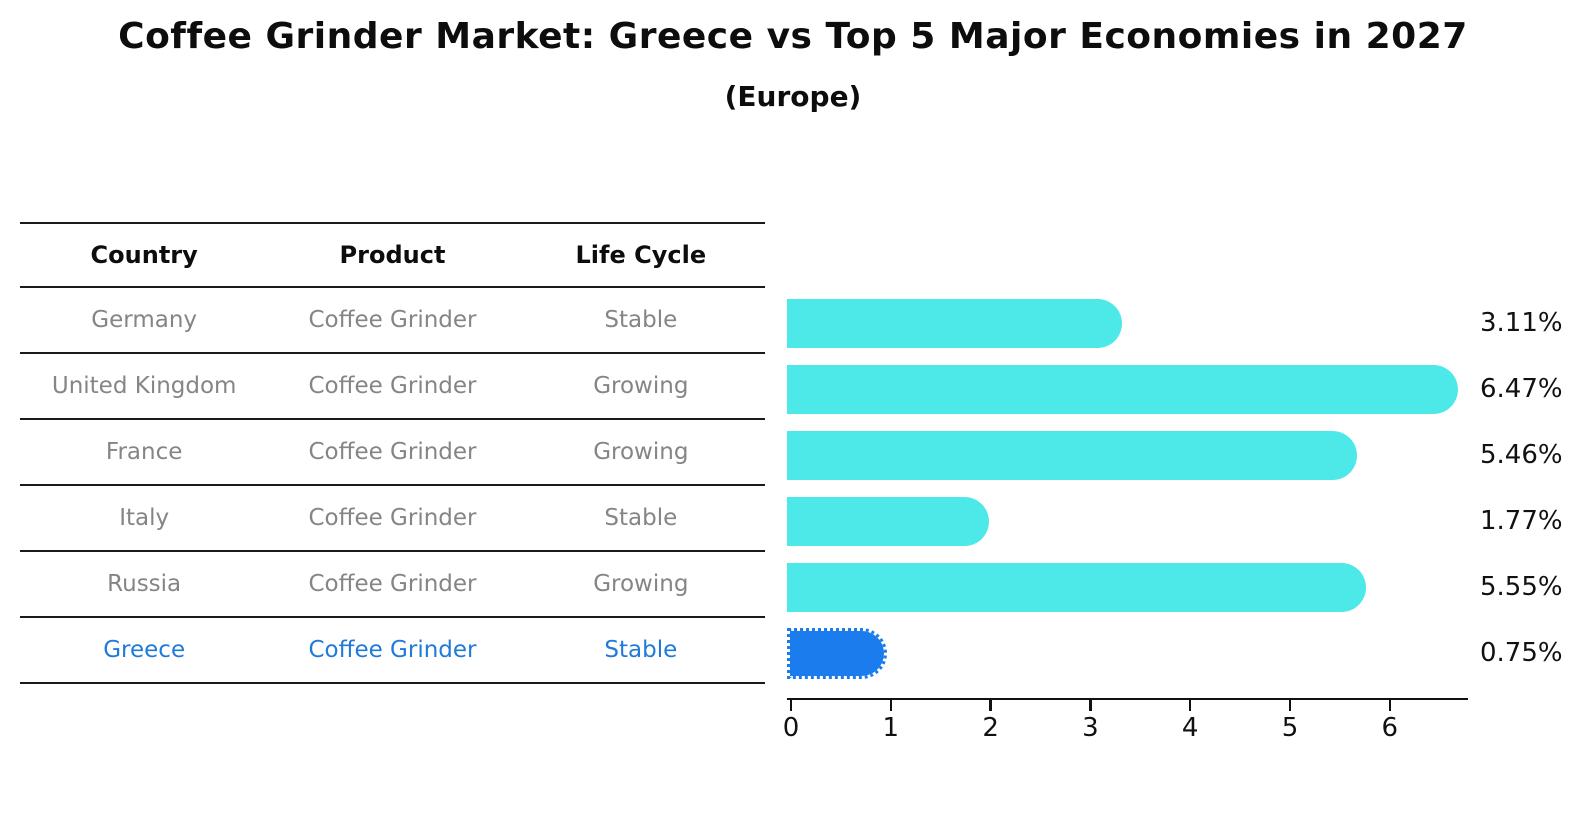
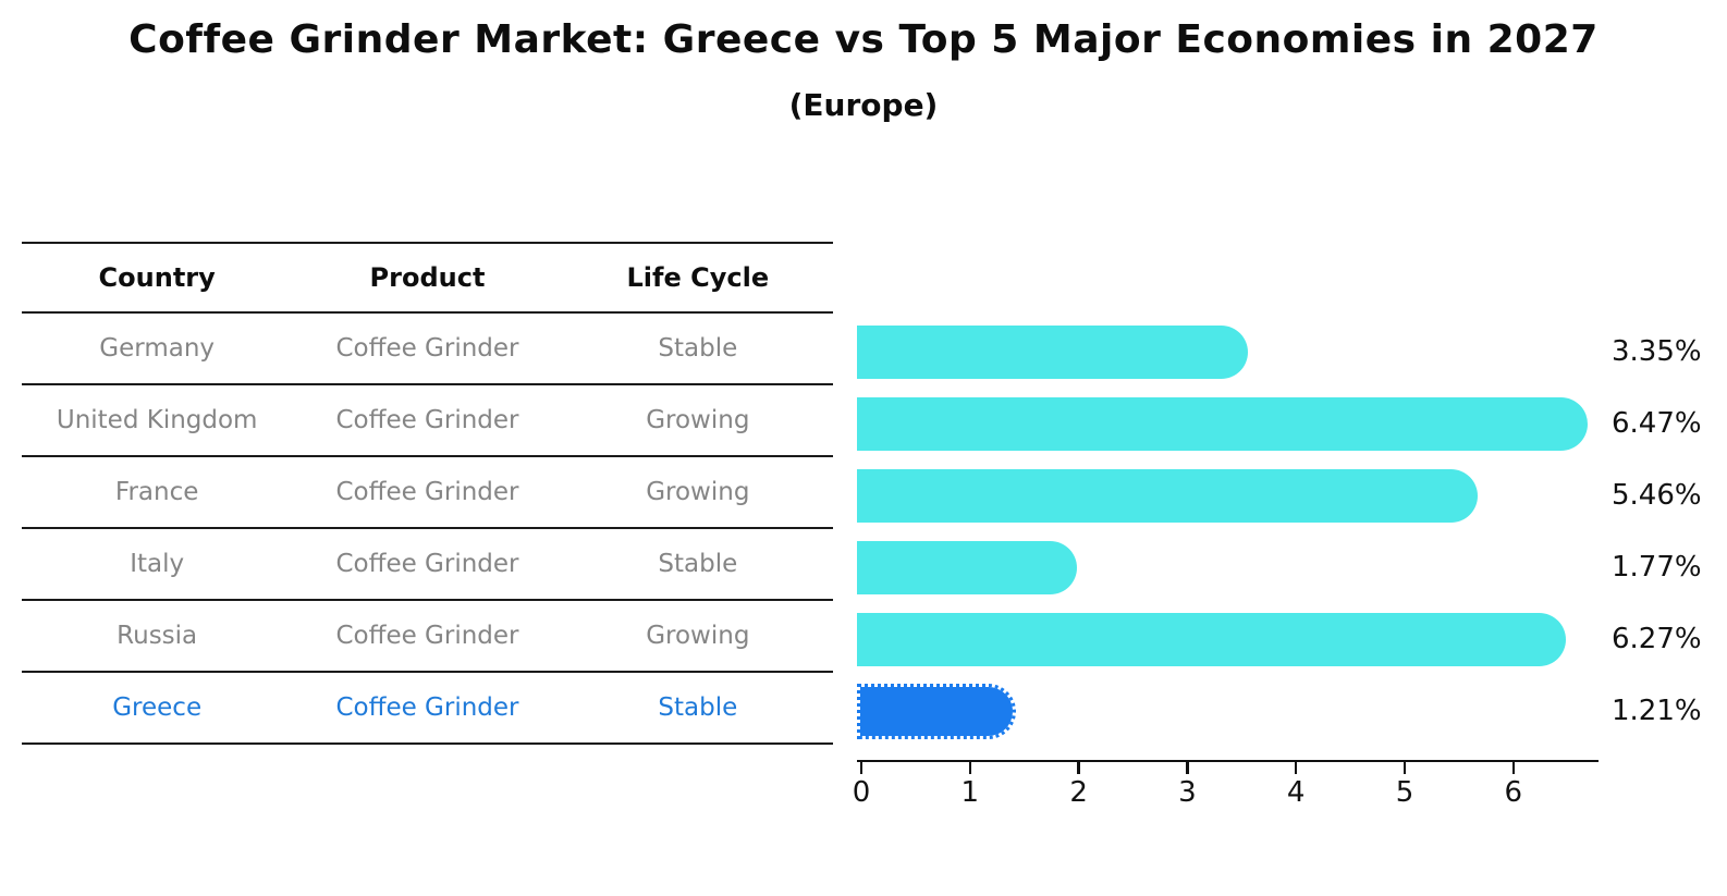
Germany: 3.11% -> 3.35%
Russia: 5.55% -> 6.27%
Greece: 0.75% -> 1.21%
